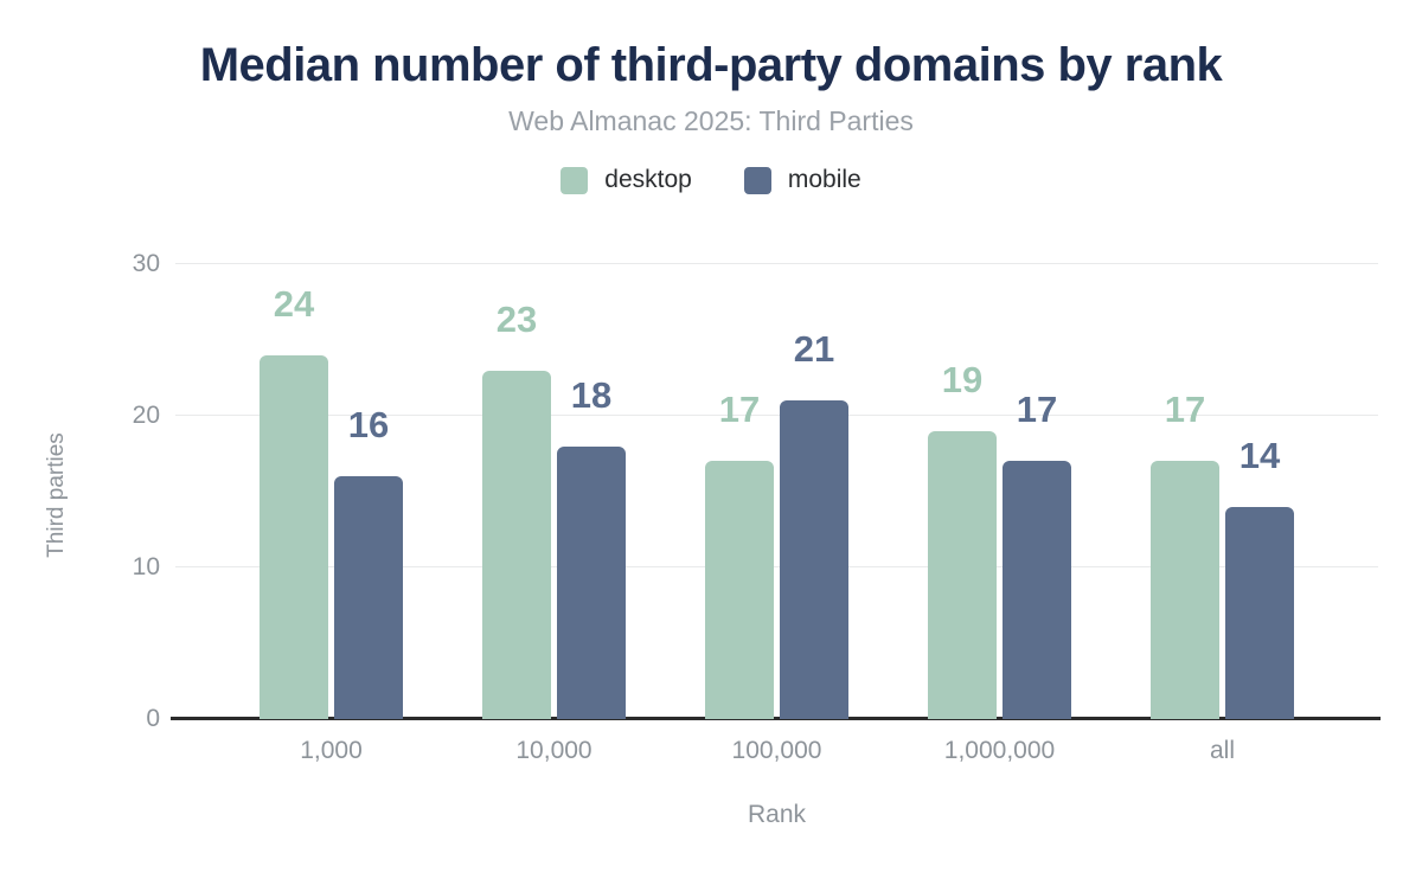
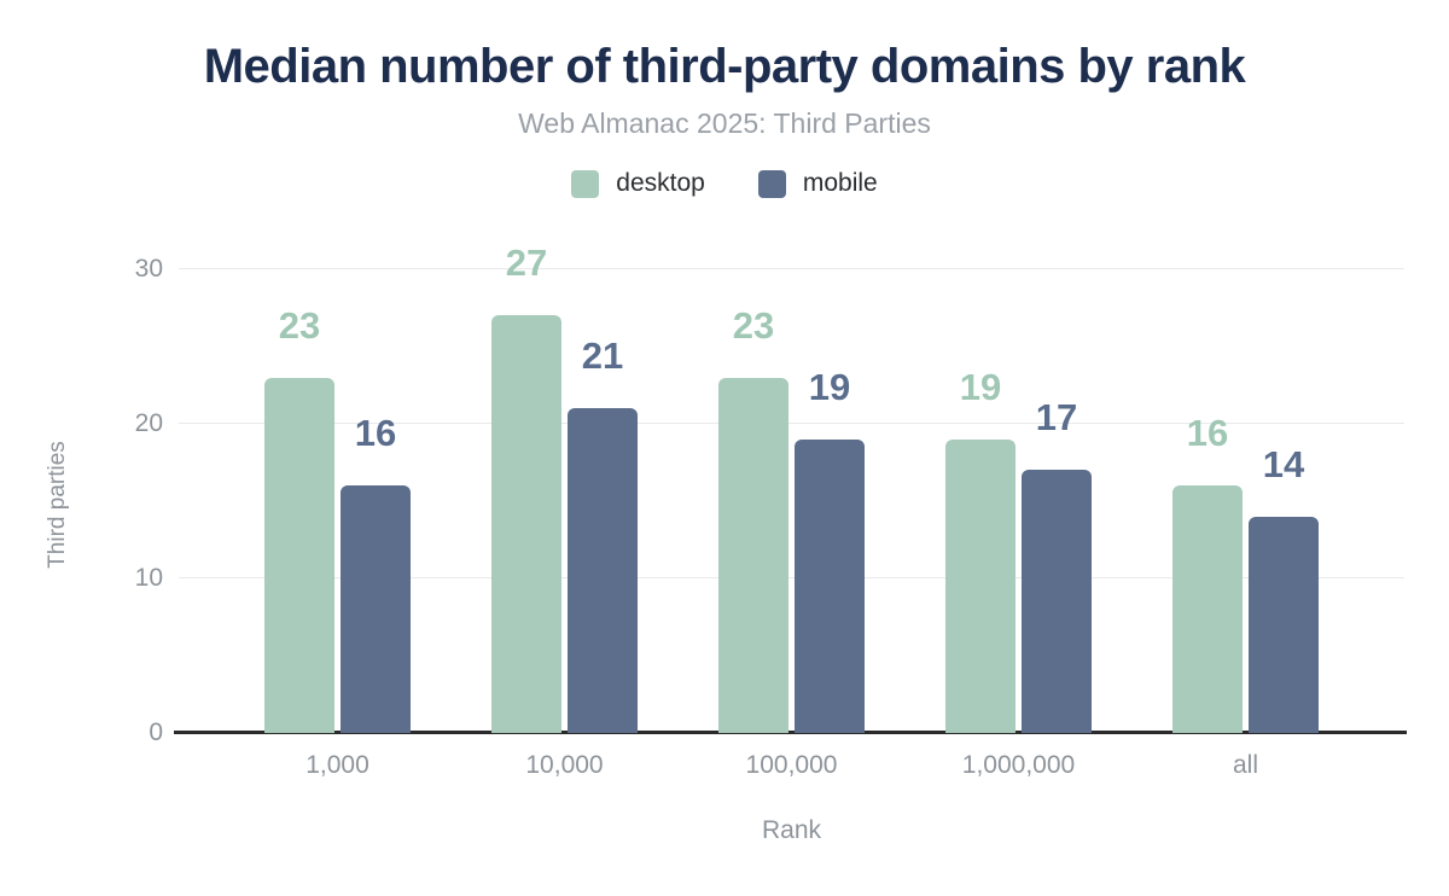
desktop/1,000: 24 -> 23
desktop/10,000: 23 -> 27
mobile/10,000: 18 -> 21
desktop/100,000: 17 -> 23
mobile/100,000: 21 -> 19
desktop/all: 17 -> 16
